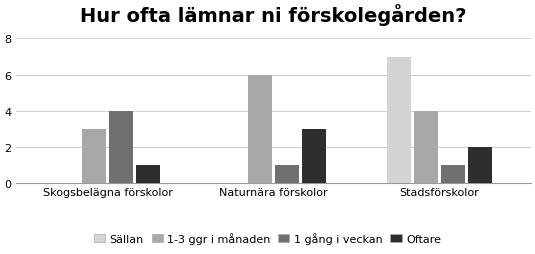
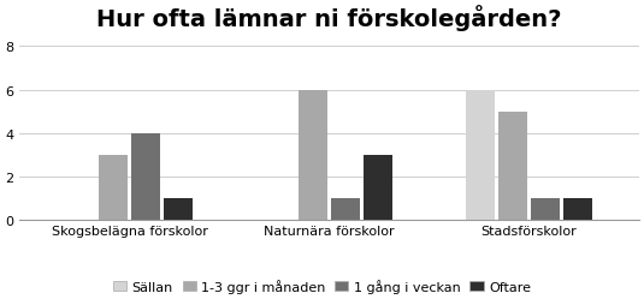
Sällan/Stadsförskolor: 7 -> 6
1-3 ggr i månaden/Stadsförskolor: 4 -> 5
Oftare/Stadsförskolor: 2 -> 1
